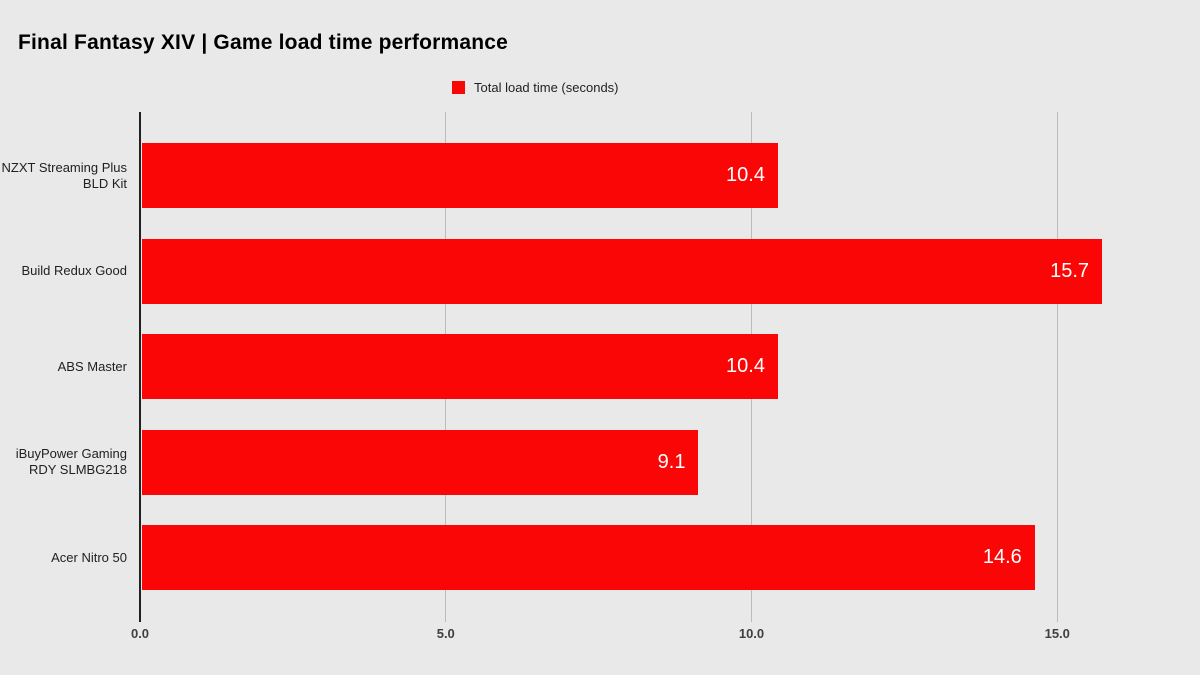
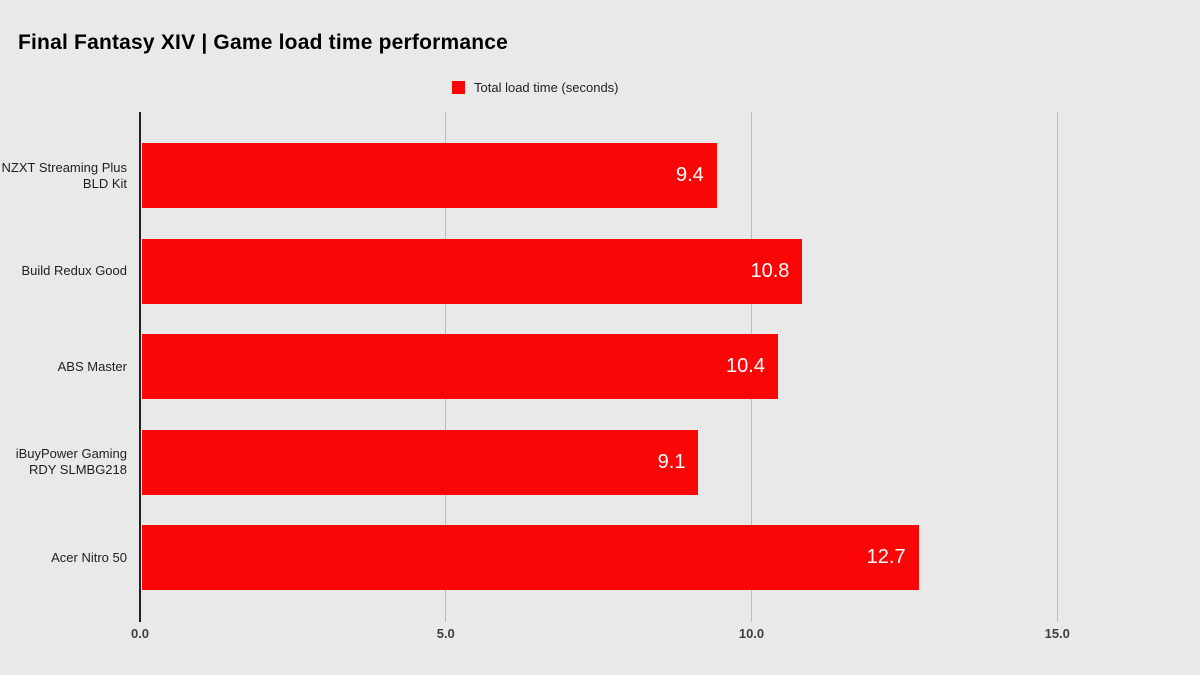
NZXT Streaming Plus BLD Kit: 10.4 -> 9.4
Build Redux Good: 15.7 -> 10.8
Acer Nitro 50: 14.6 -> 12.7
